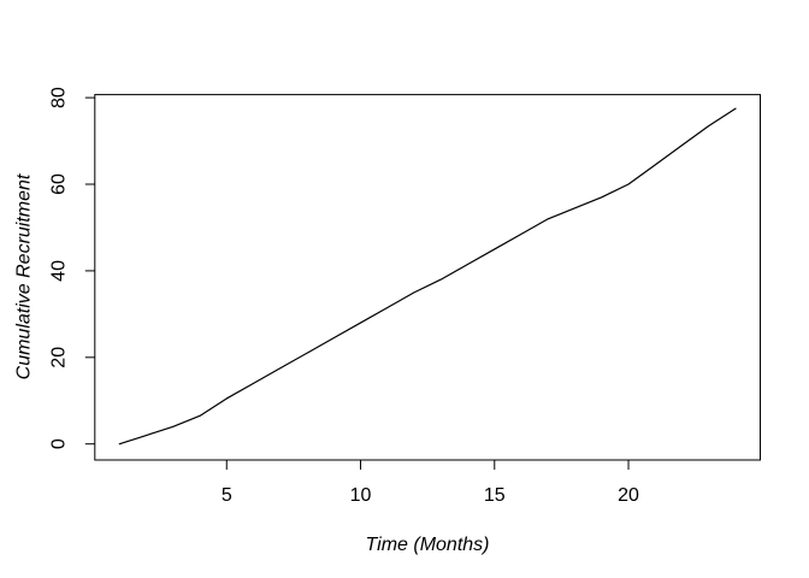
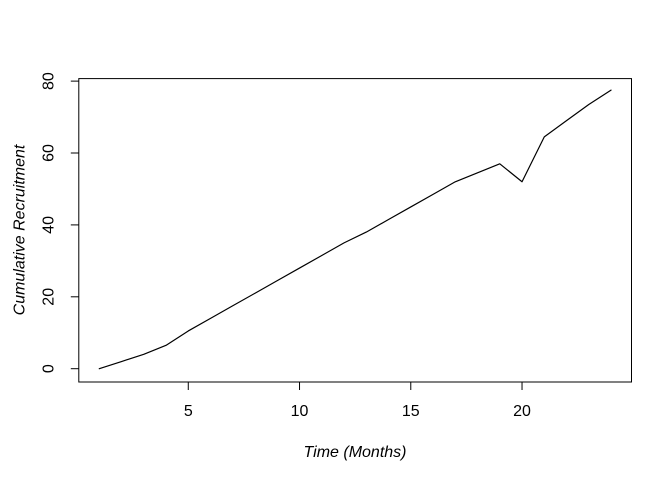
20: 60 -> 52
